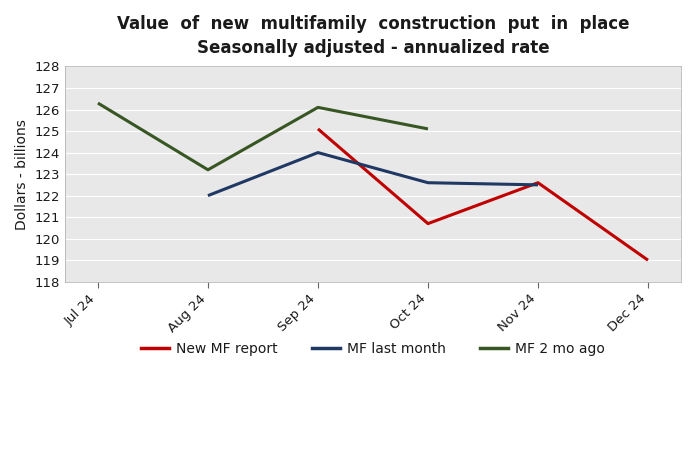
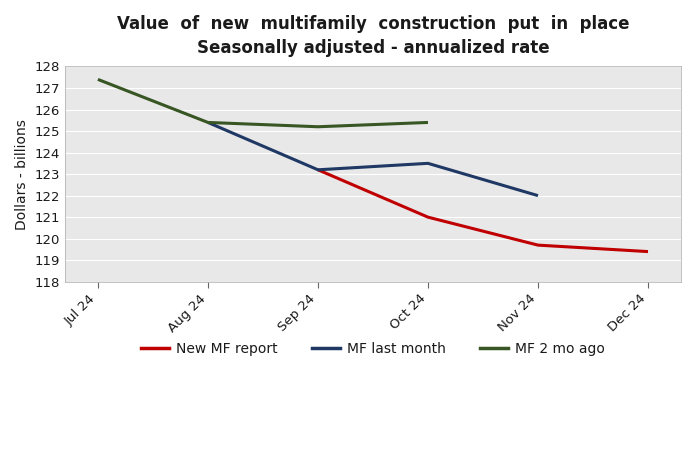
MF 2 mo ago/Jul 24: 126.3 -> 127.4
MF last month/Aug 24: 122.0 -> 125.4
MF 2 mo ago/Aug 24: 123.2 -> 125.4
New MF report/Sep 24: 125.1 -> 123.2
MF last month/Sep 24: 124.0 -> 123.2
MF 2 mo ago/Sep 24: 126.1 -> 125.2
New MF report/Oct 24: 120.7 -> 121.0
MF last month/Oct 24: 122.6 -> 123.5
MF 2 mo ago/Oct 24: 125.1 -> 125.4
New MF report/Nov 24: 122.6 -> 119.7
MF last month/Nov 24: 122.5 -> 122.0
New MF report/Dec 24: 119.0 -> 119.4
